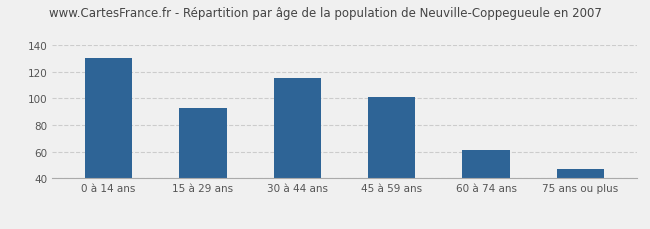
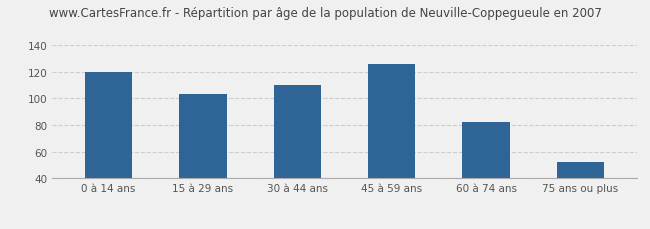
0 à 14 ans: 130 -> 120
15 à 29 ans: 93 -> 103
30 à 44 ans: 115 -> 110
45 à 59 ans: 101 -> 126
60 à 74 ans: 61 -> 82
75 ans ou plus: 47 -> 52
